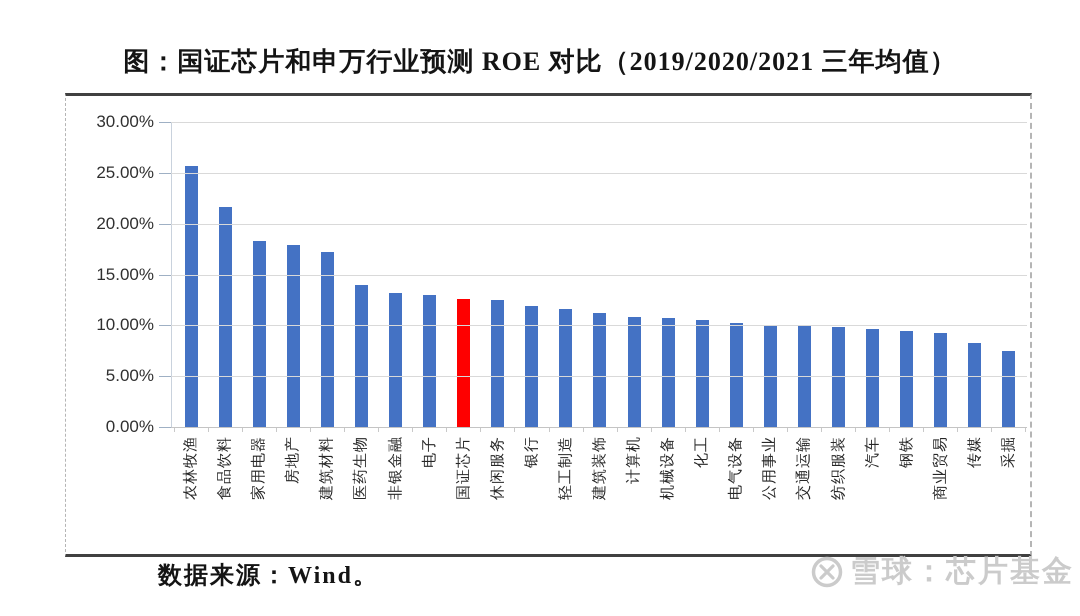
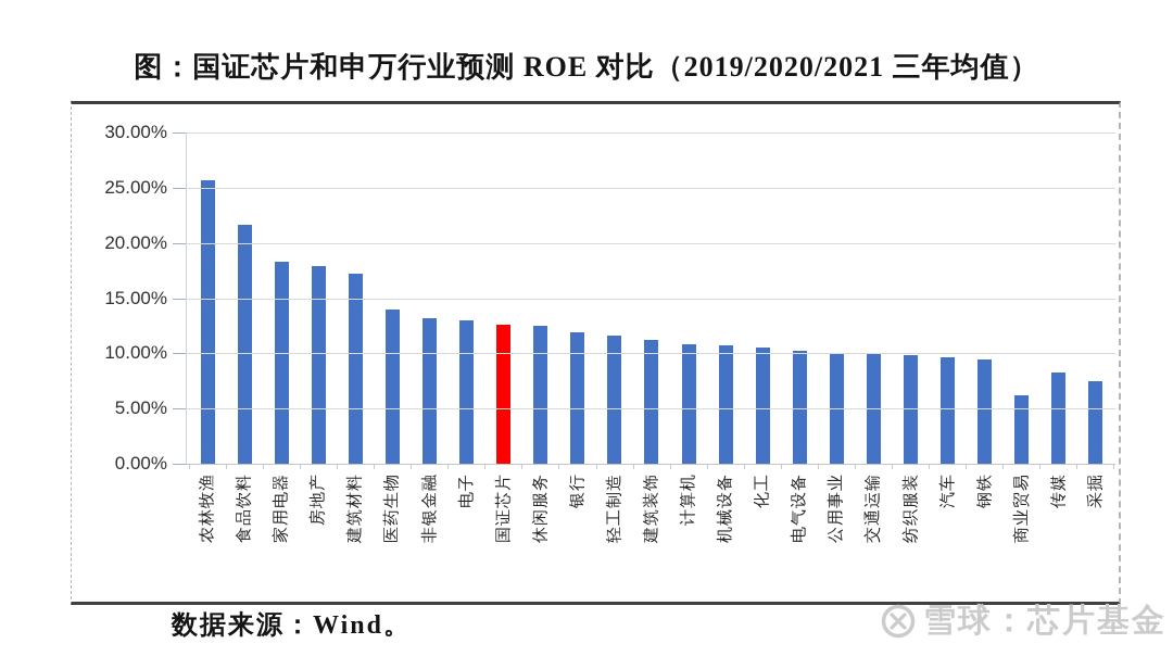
商业贸易: 9.2% -> 6.2%
